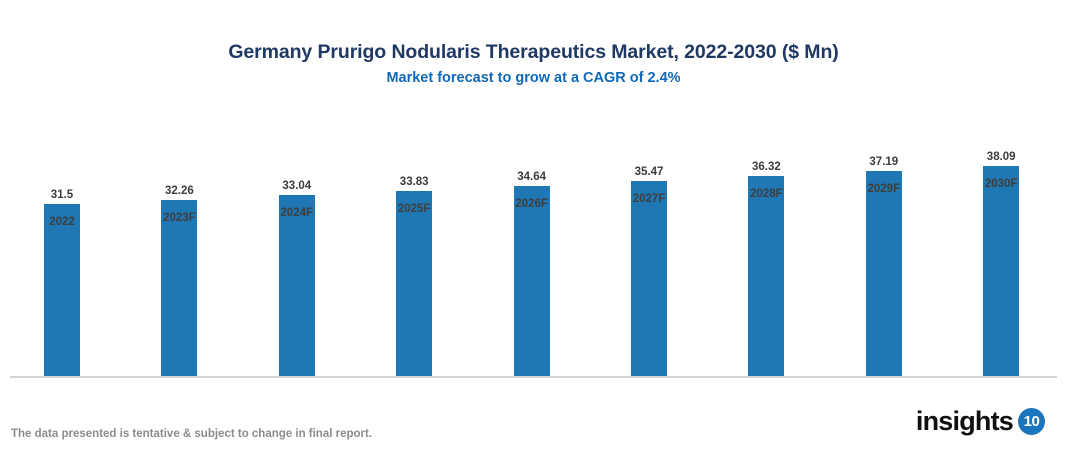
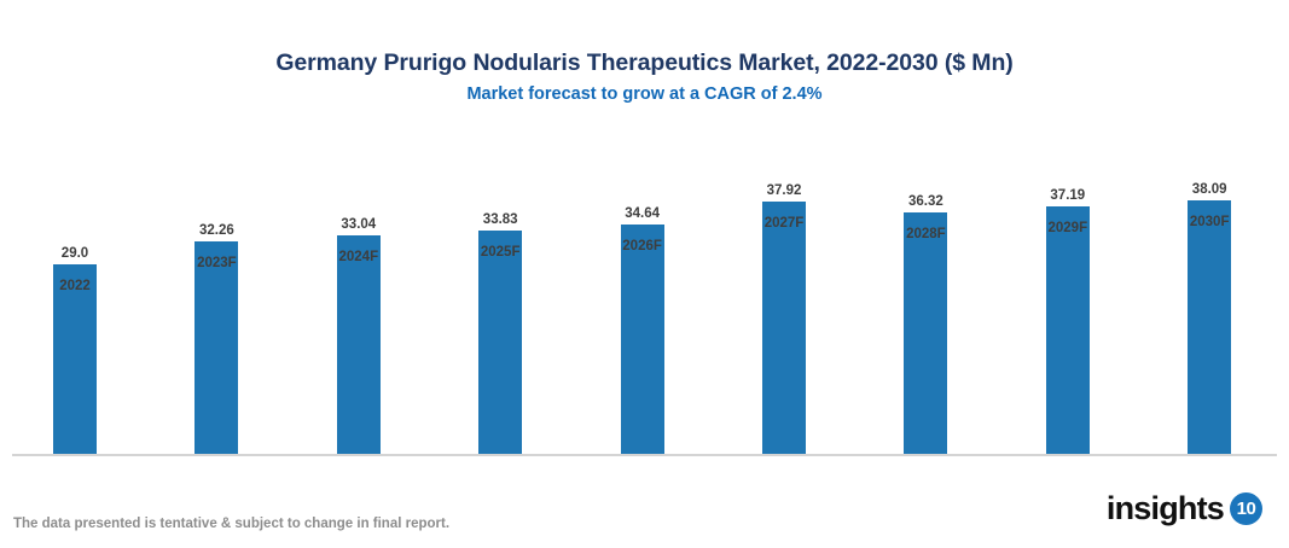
2022: 31.5 -> 29.0
2027F: 35.47 -> 37.92
